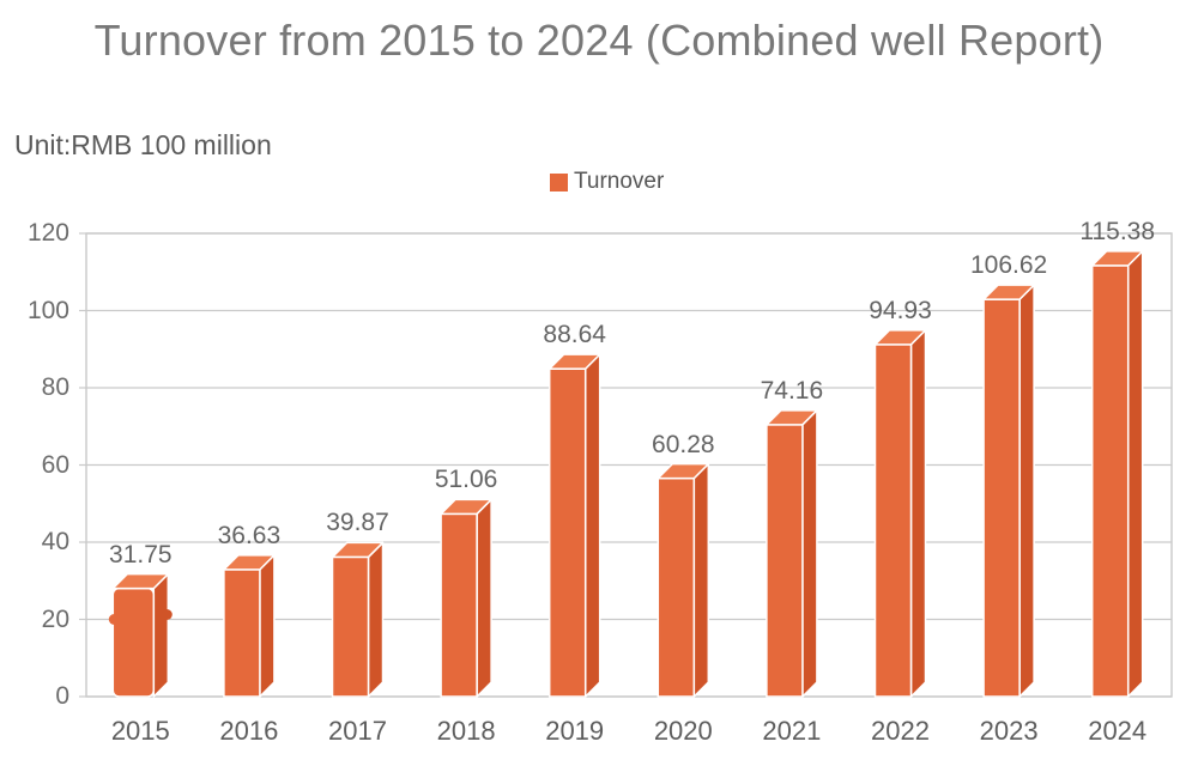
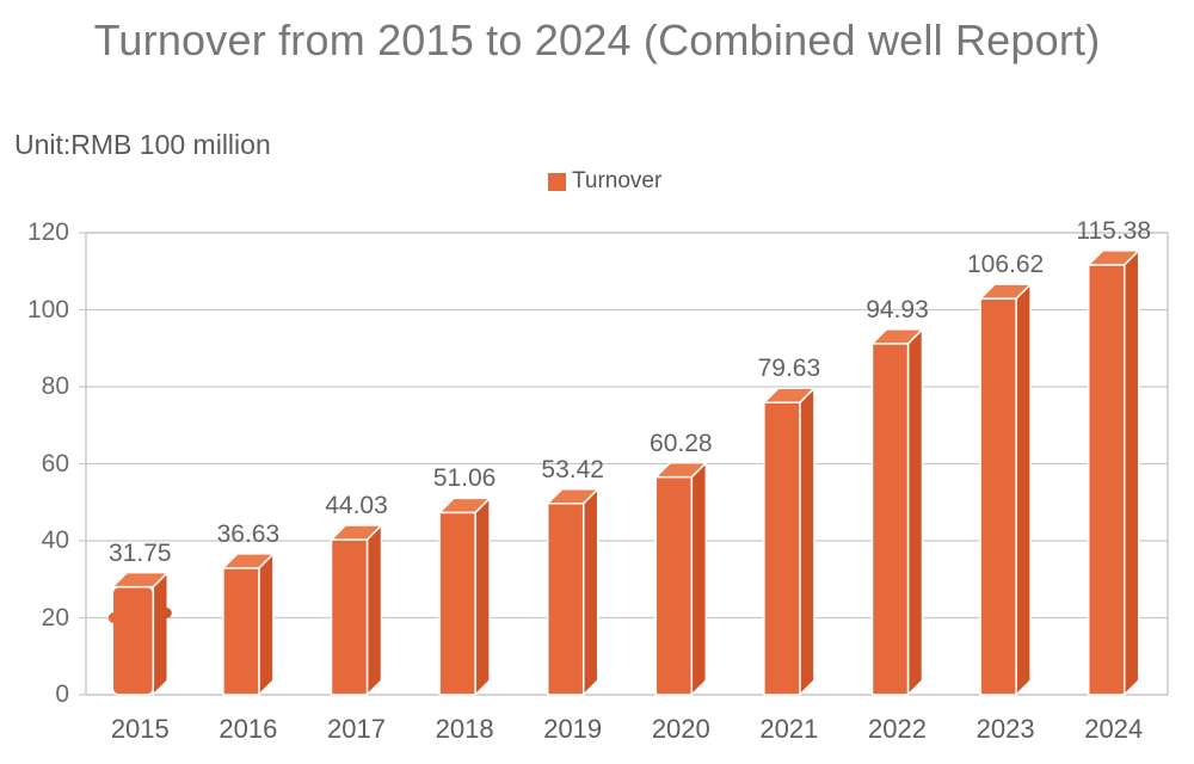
2017: 39.87 -> 44.03
2019: 88.64 -> 53.42
2021: 74.16 -> 79.63
